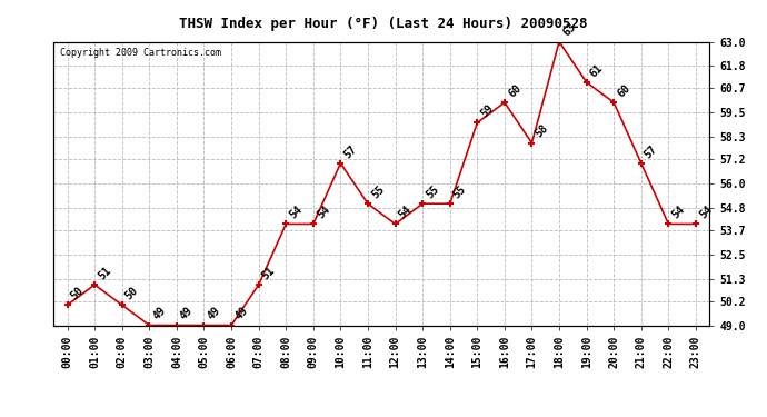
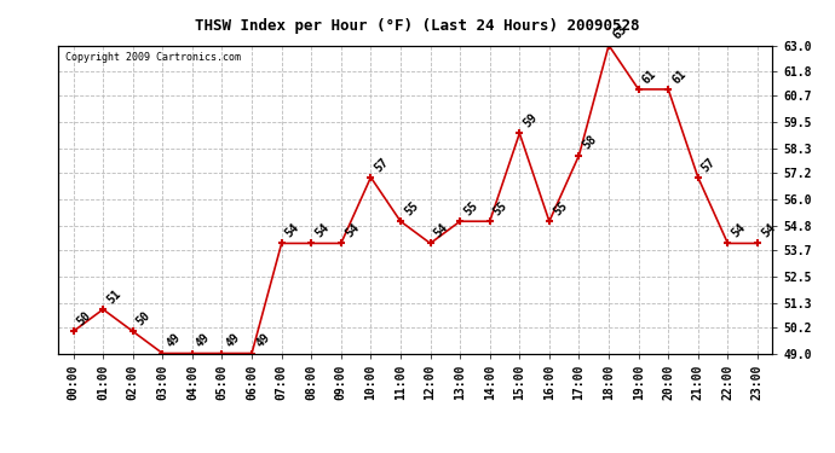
07:00: 51 -> 54
16:00: 60 -> 55
20:00: 60 -> 61
